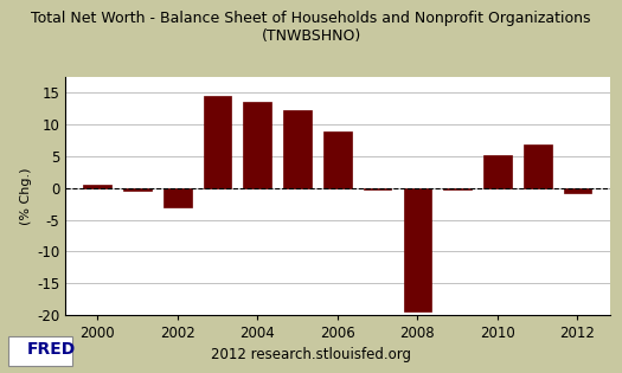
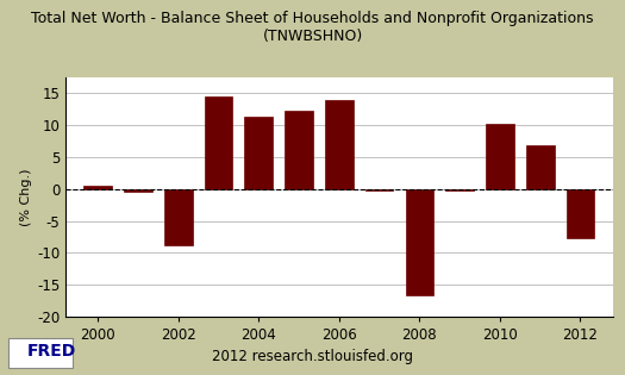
2002: -3.0 -> -8.8
2004: 13.5 -> 11.2
2006: 8.8 -> 13.8
2008: -19.5 -> -16.6
2010: 5.1 -> 10.2
2012: -0.8 -> -7.6
